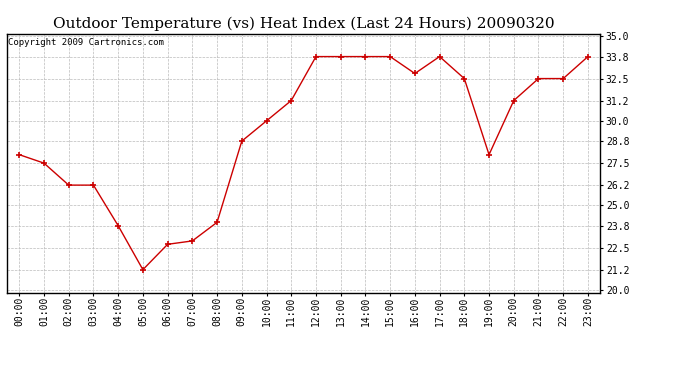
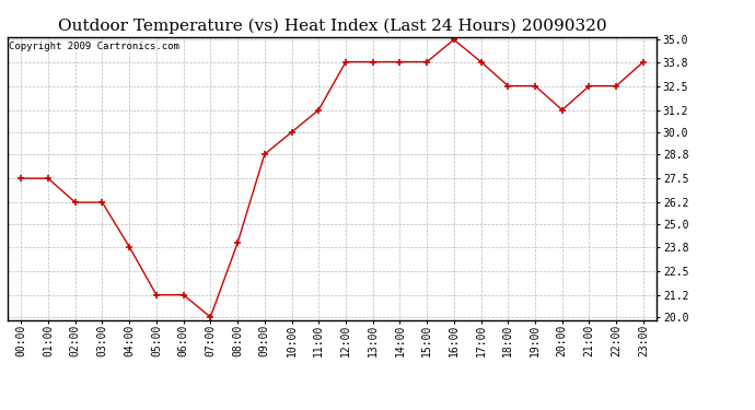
00:00: 28.0 -> 27.5
06:00: 22.7 -> 21.2
07:00: 22.9 -> 20.0
16:00: 32.8 -> 35.0
19:00: 28.0 -> 32.5
